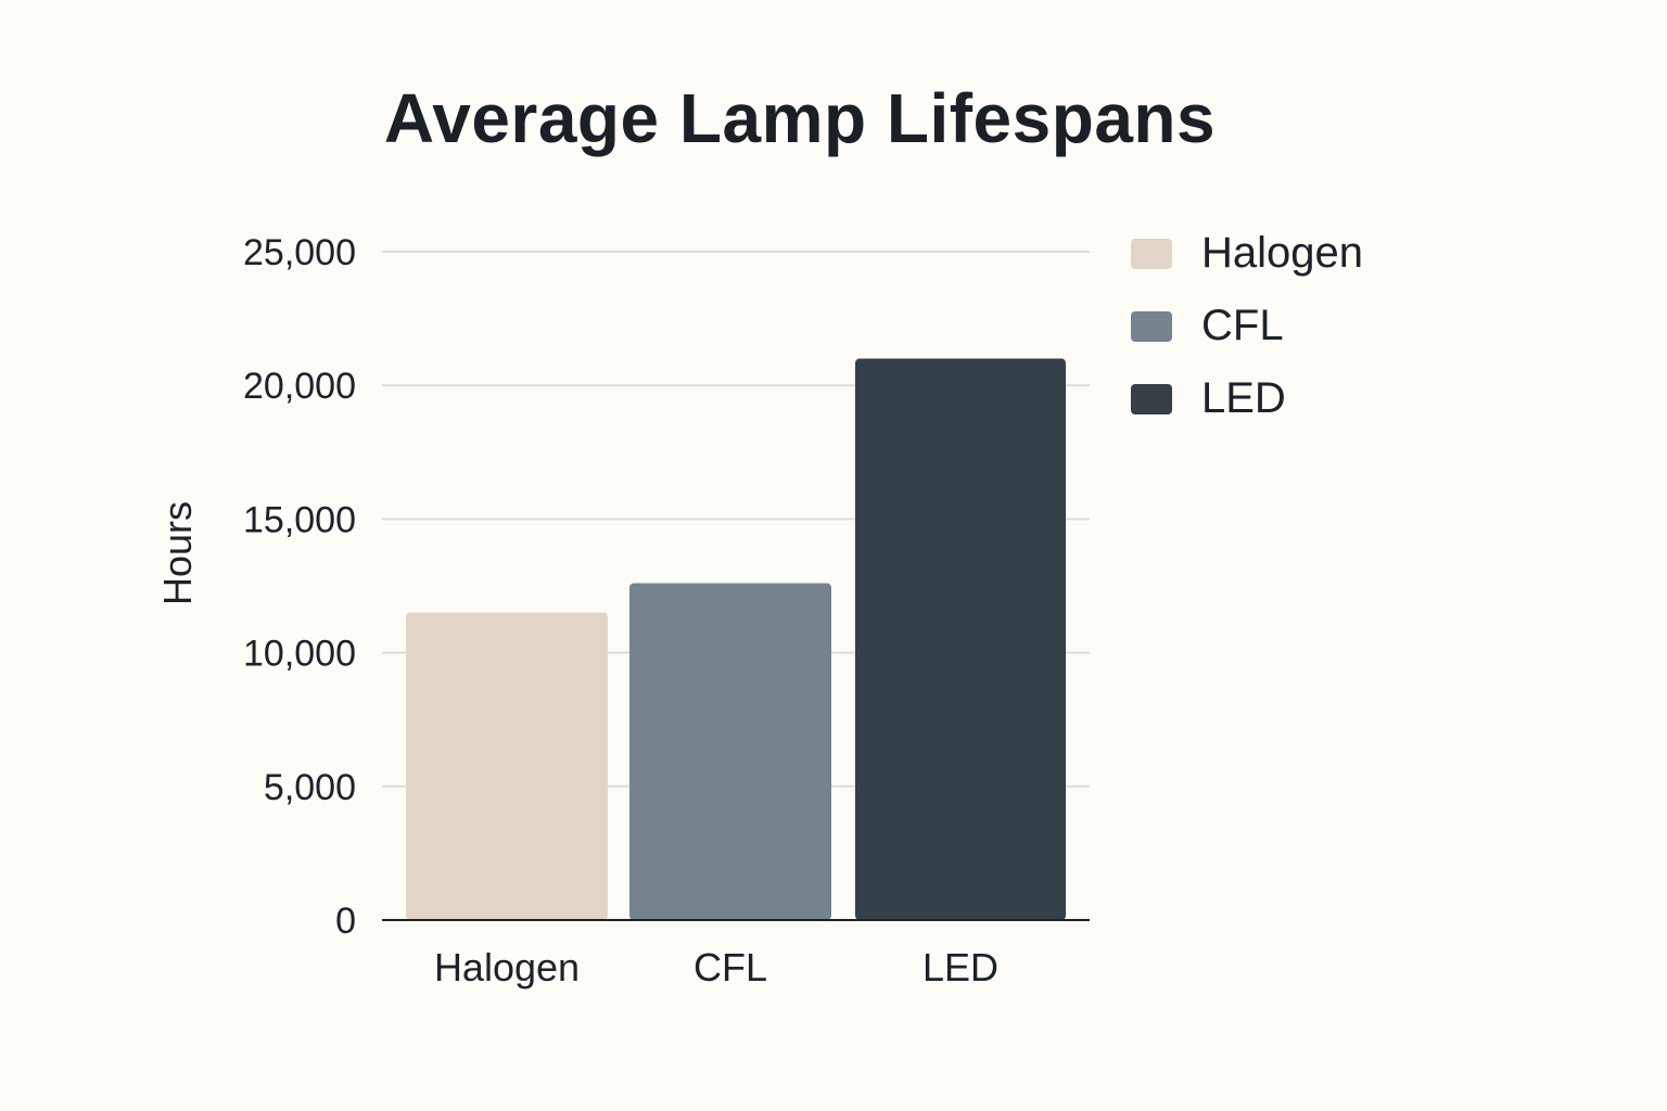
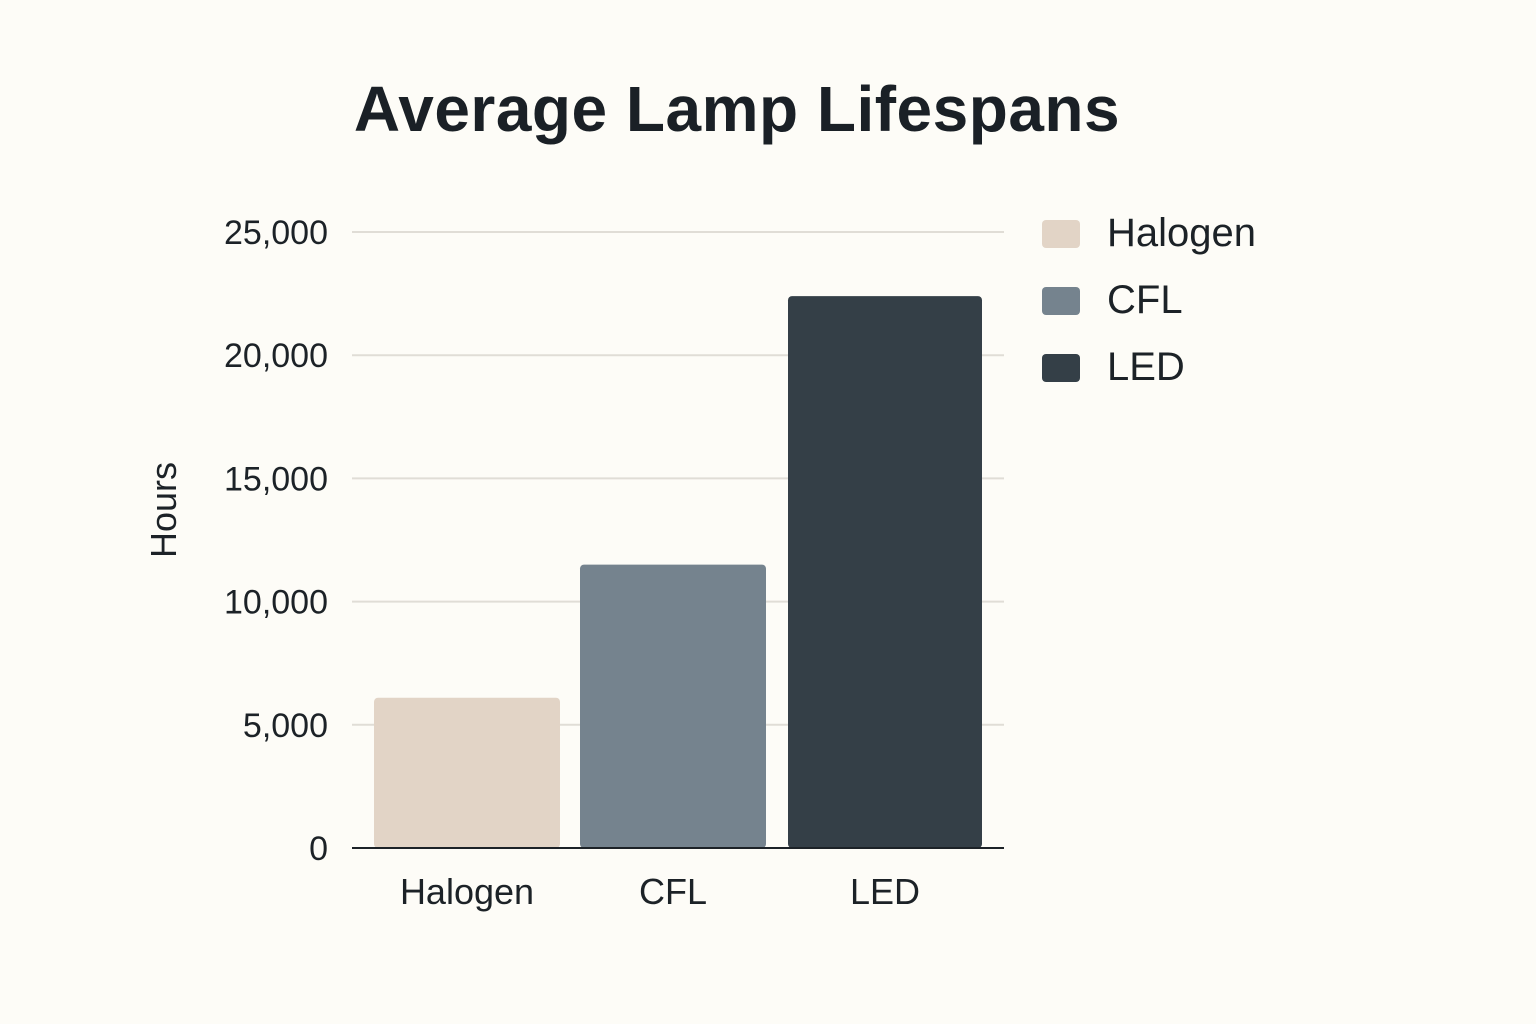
Halogen: 11500 -> 6100
CFL: 12600 -> 11500
LED: 21000 -> 22400
